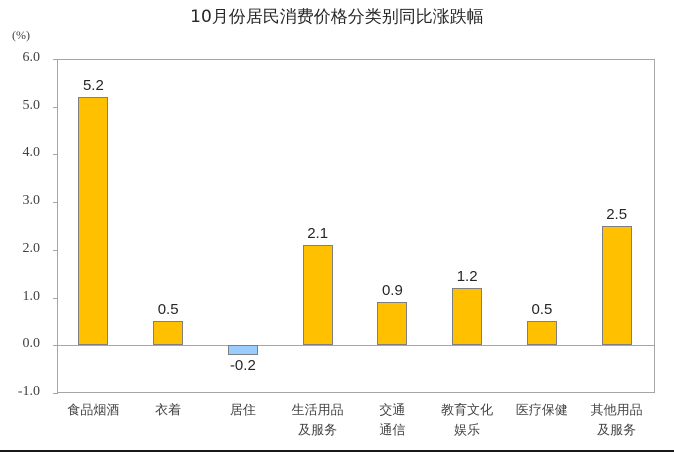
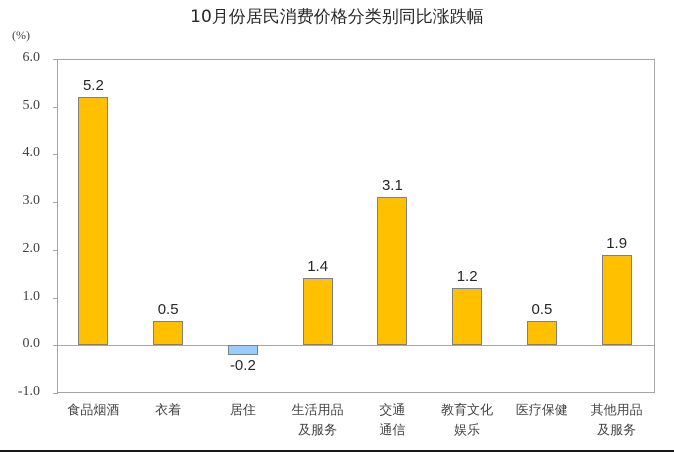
生活用品 及服务: 2.1 -> 1.4
交通 通信: 0.9 -> 3.1
其他用品 及服务: 2.5 -> 1.9
